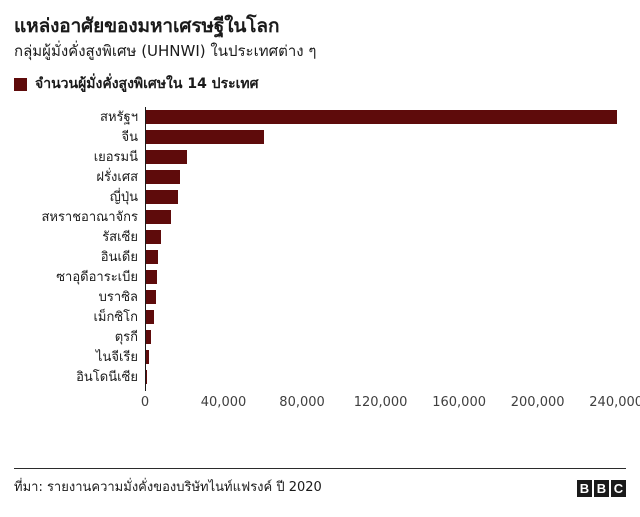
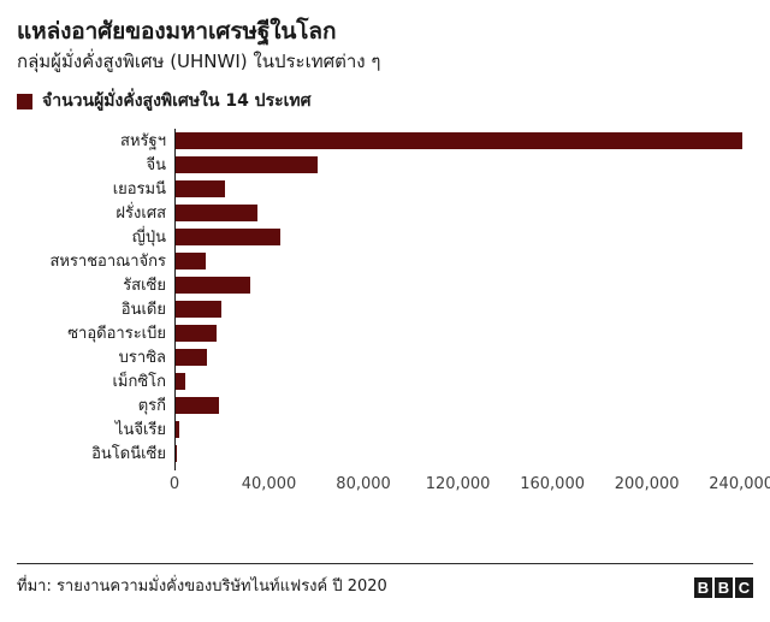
ฝรั่งเศส: 18000 -> 35000
ญี่ปุ่น: 17000 -> 45000
รัสเซีย: 8000 -> 32000
อินเดีย: 6000 -> 20000
ซาอุดีอาระเบีย: 6000 -> 18000
บราซิล: 6000 -> 14000
ตุรกี: 3000 -> 19000
